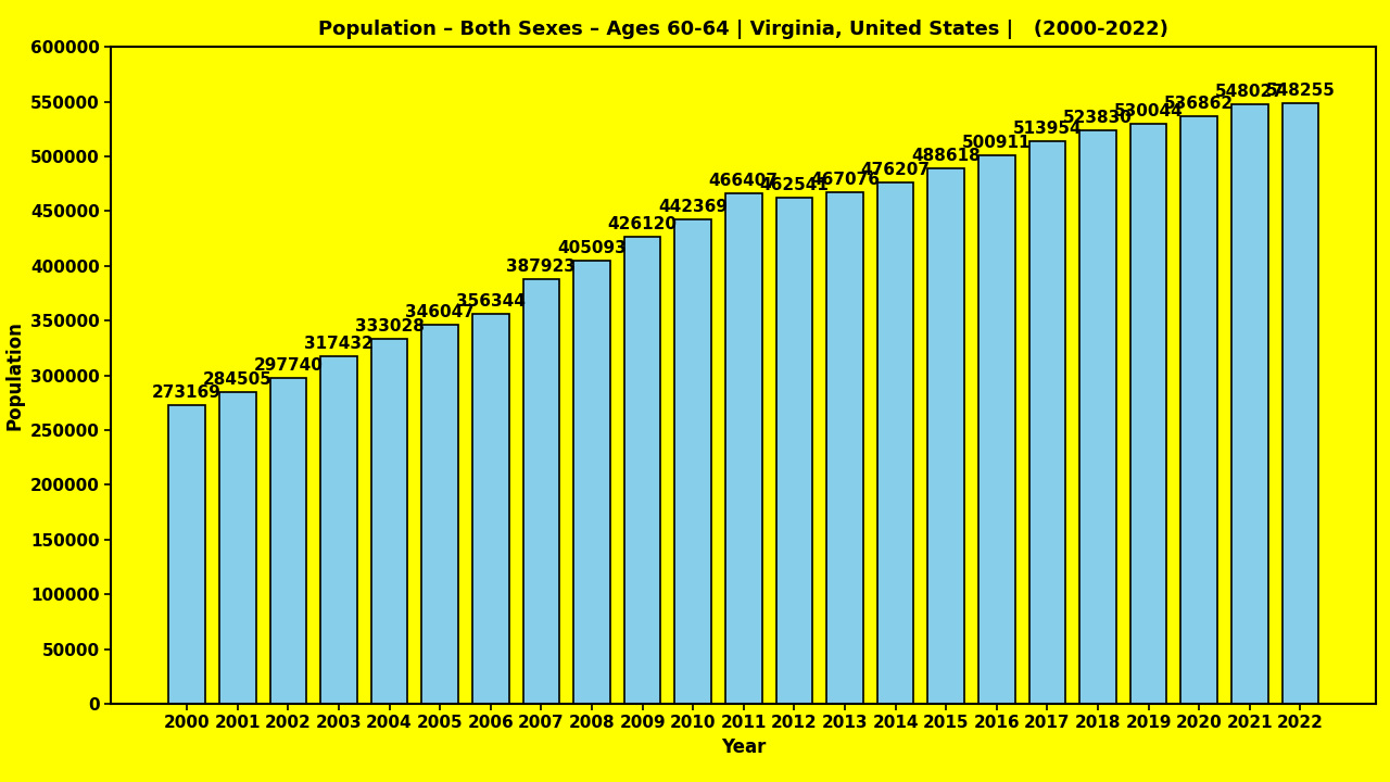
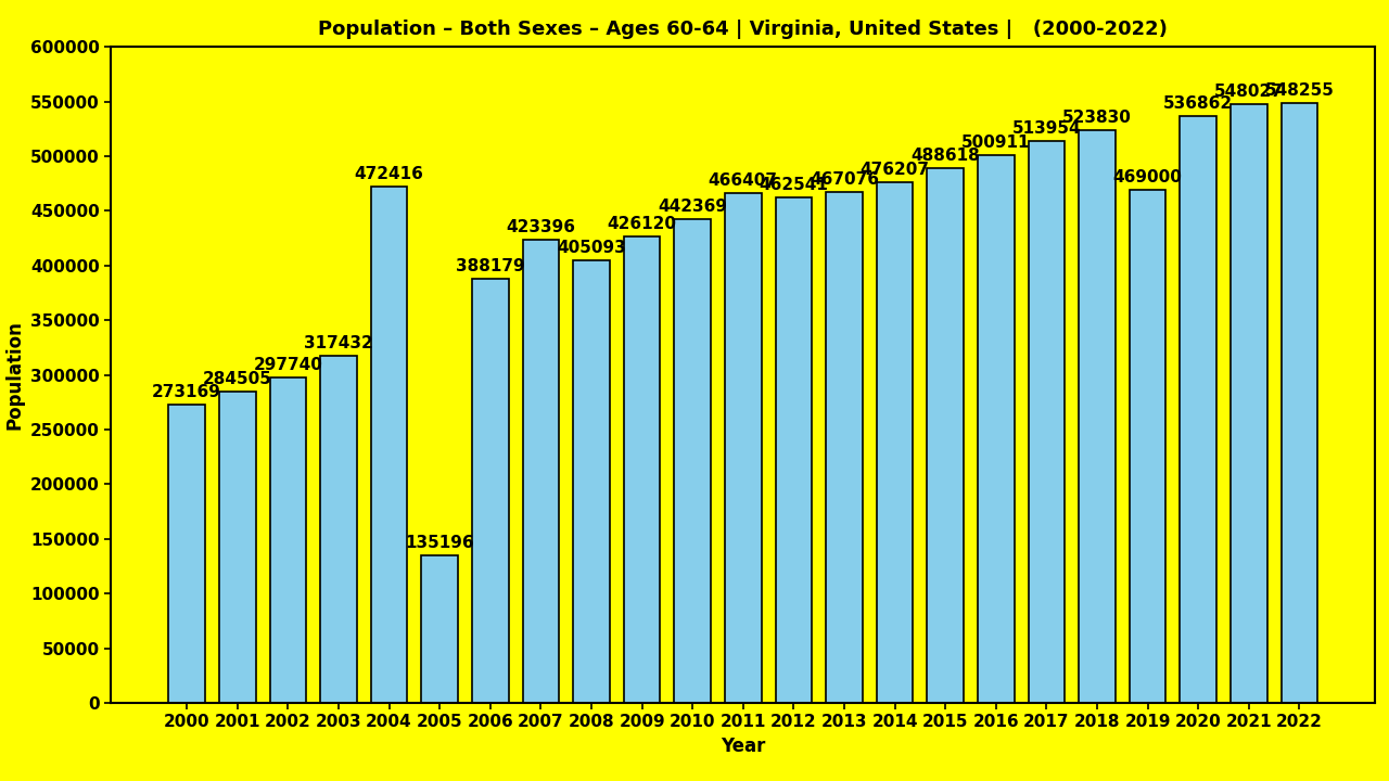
2004: 333028 -> 472416
2005: 346047 -> 135196
2006: 356344 -> 388179
2007: 387923 -> 423396
2019: 530000 -> 469000
